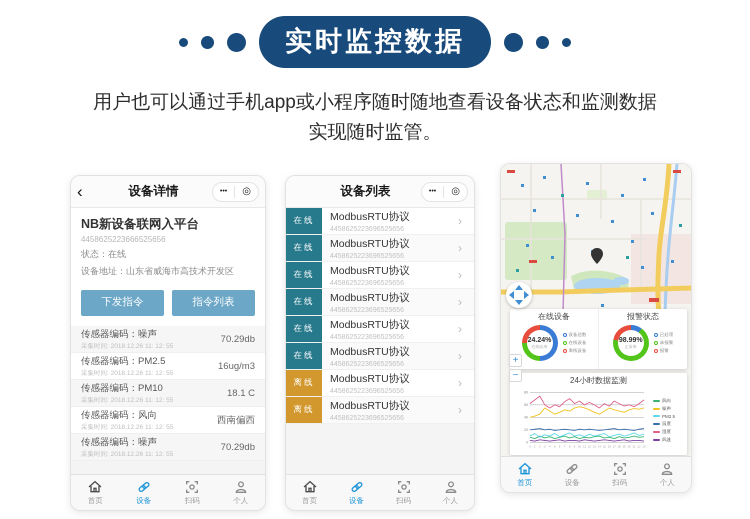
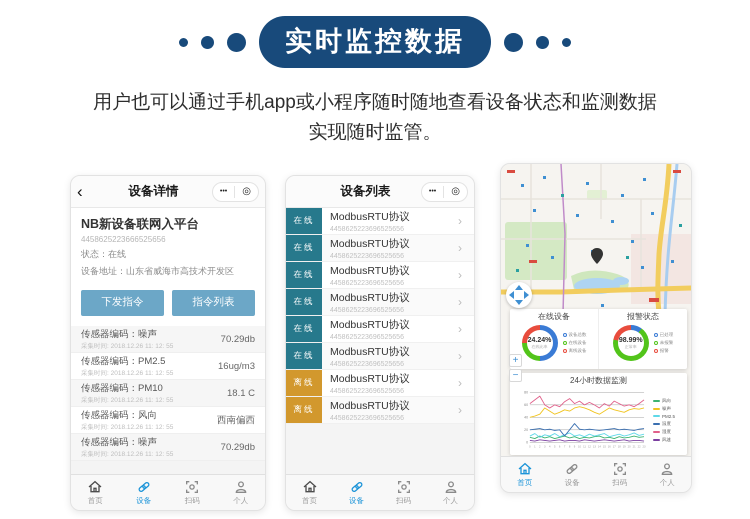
温度/7: 20 -> 10
温度/9: 20 -> 30
